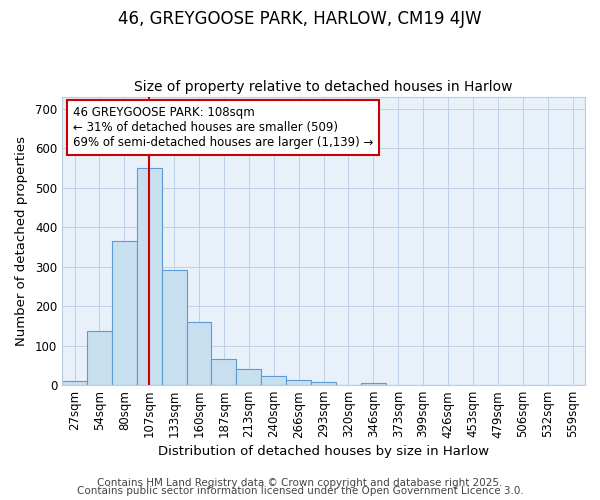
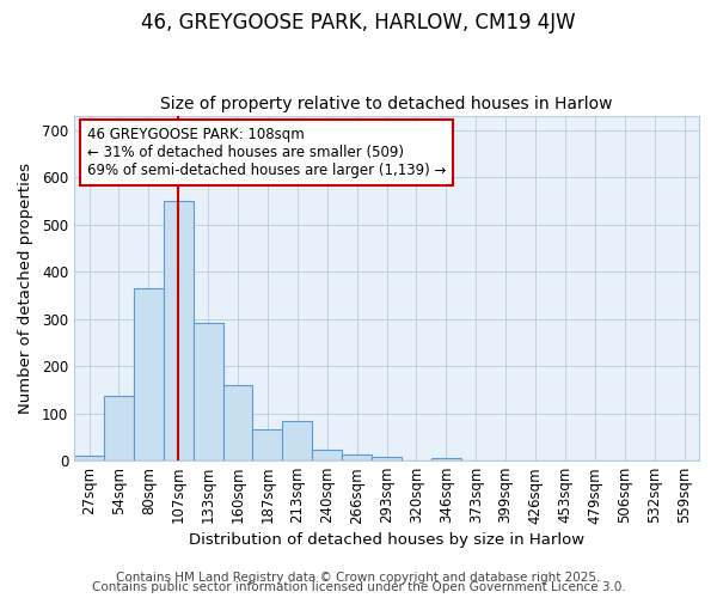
213sqm: 40 -> 85
